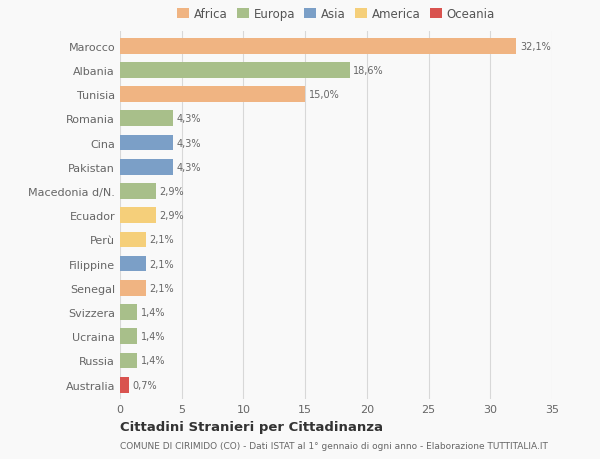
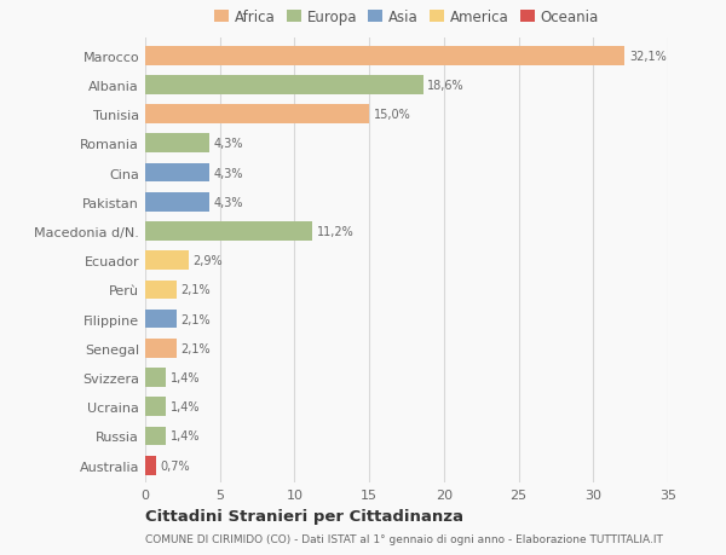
Macedonia d/N.: 2,9% -> 11,2%
